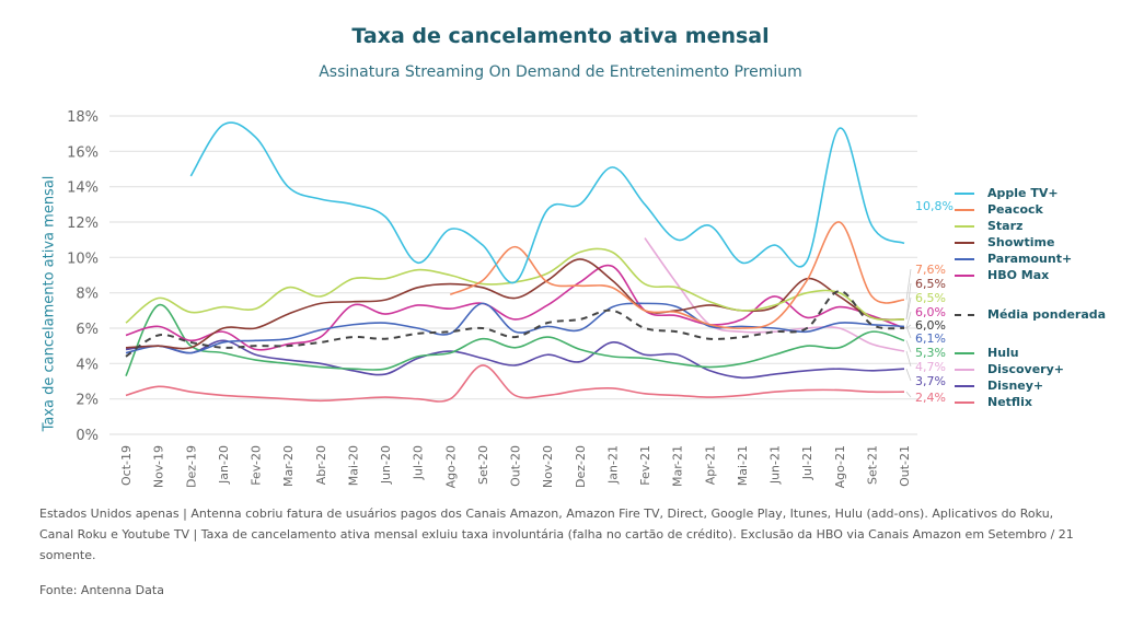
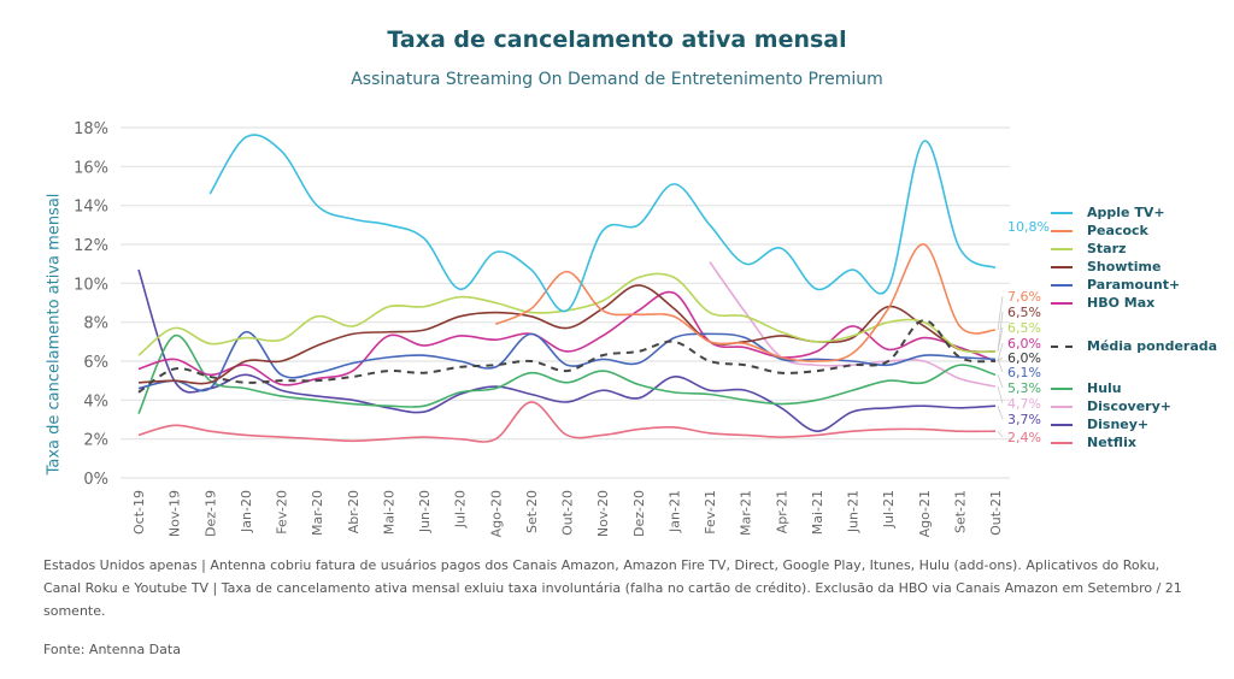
Disney+/Oct-19: 4.8% -> 10.7%
Paramount+/Jan-20: 5.2% -> 7.5%
Disney+/Mai-21: 3.2% -> 2.4%
